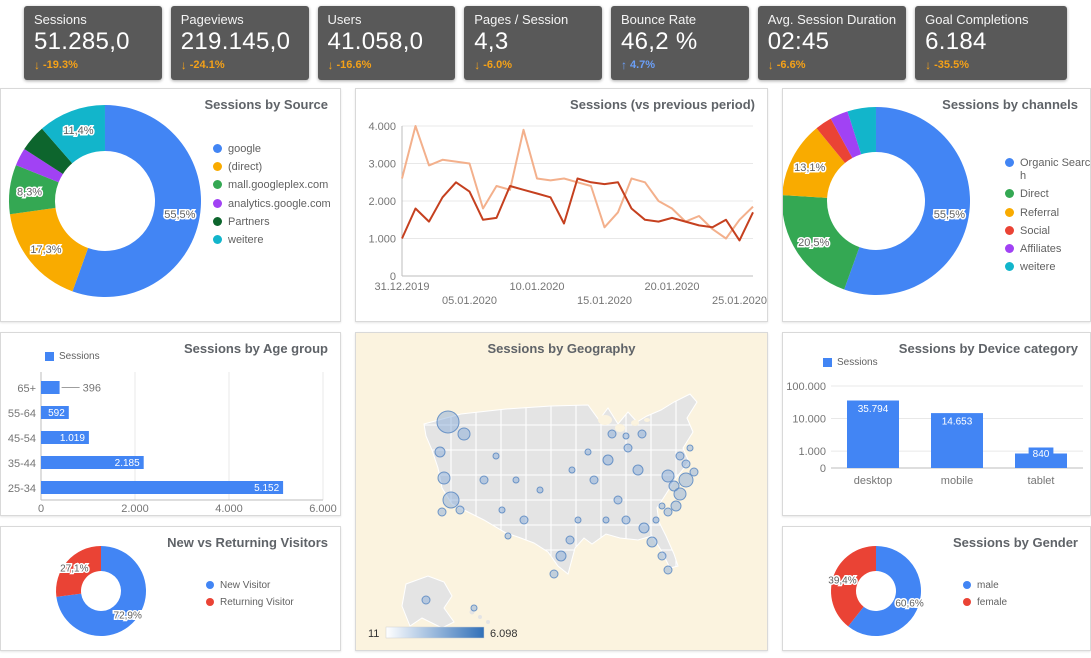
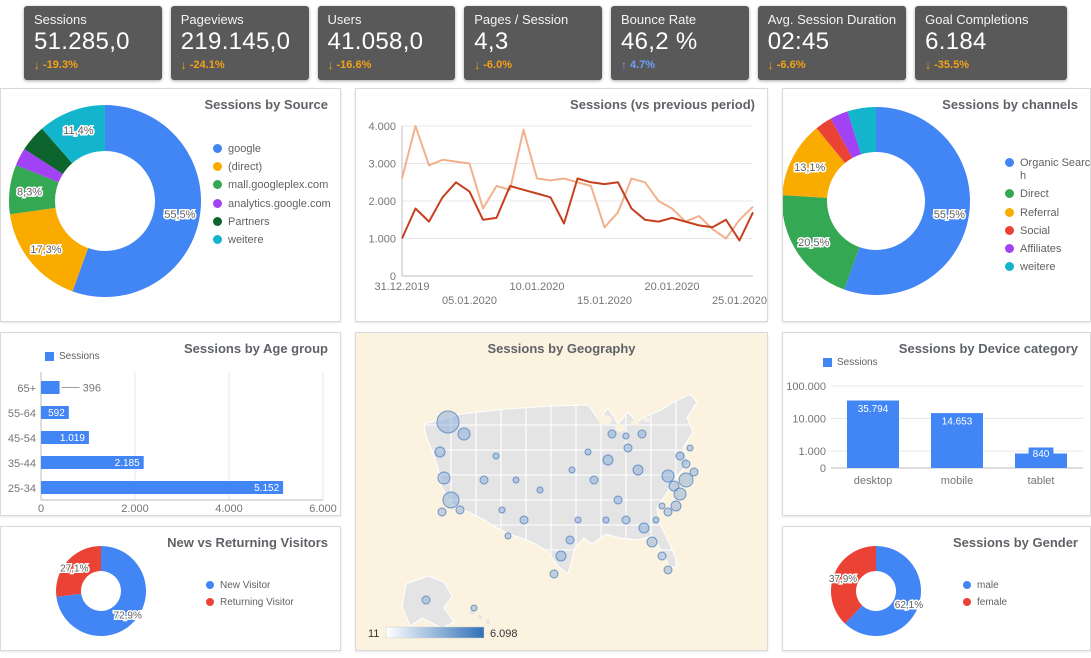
Sessions by Gender/male: 60,6% -> 62,1%
Sessions by Gender/female: 39,4% -> 37,9%
